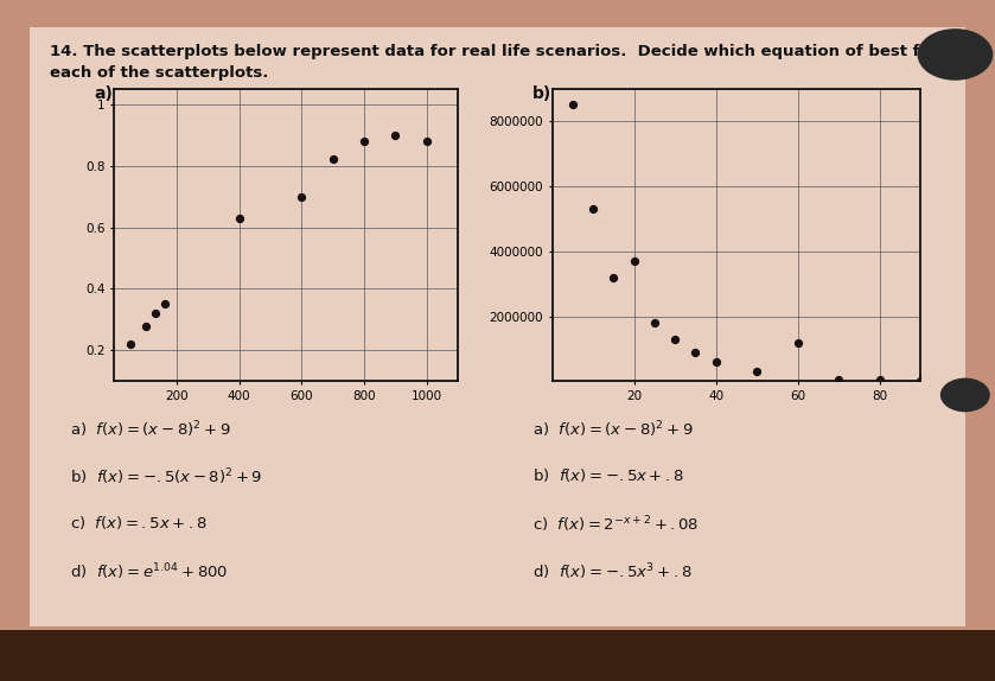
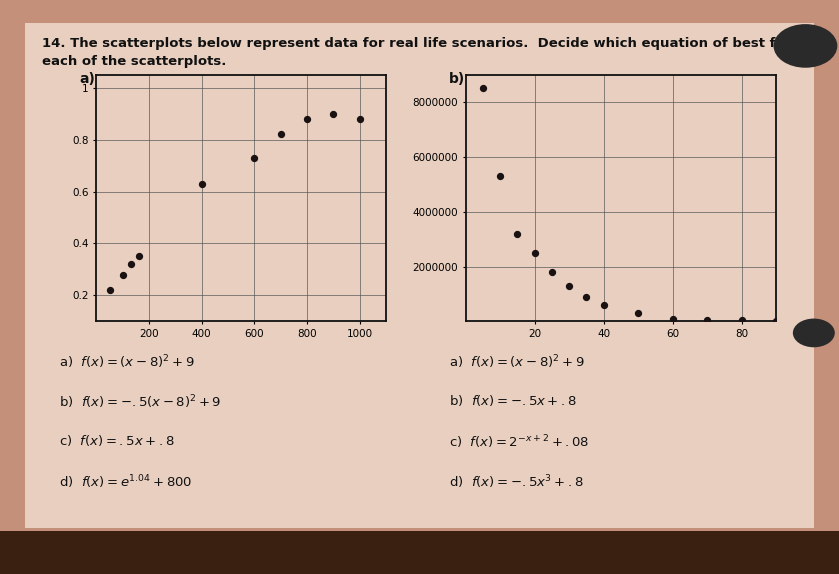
600: 0.70 -> 0.73
20: 3700000 -> 2500000
60: 1200000 -> 100000
